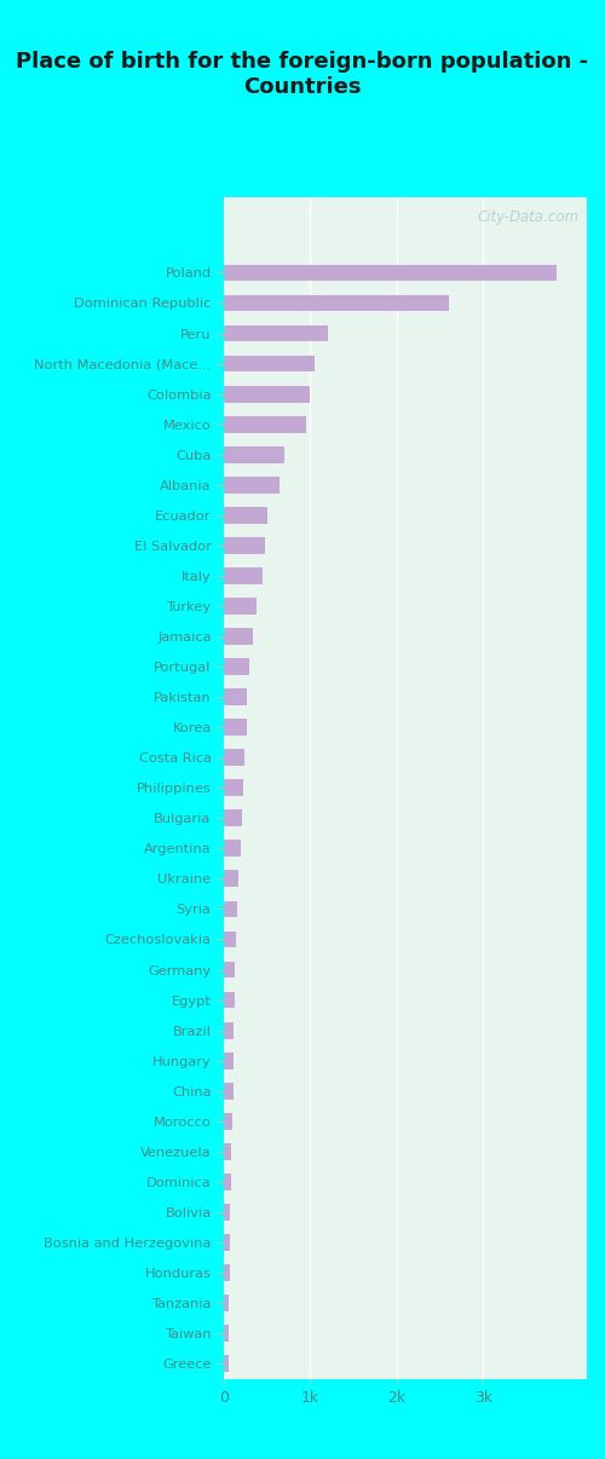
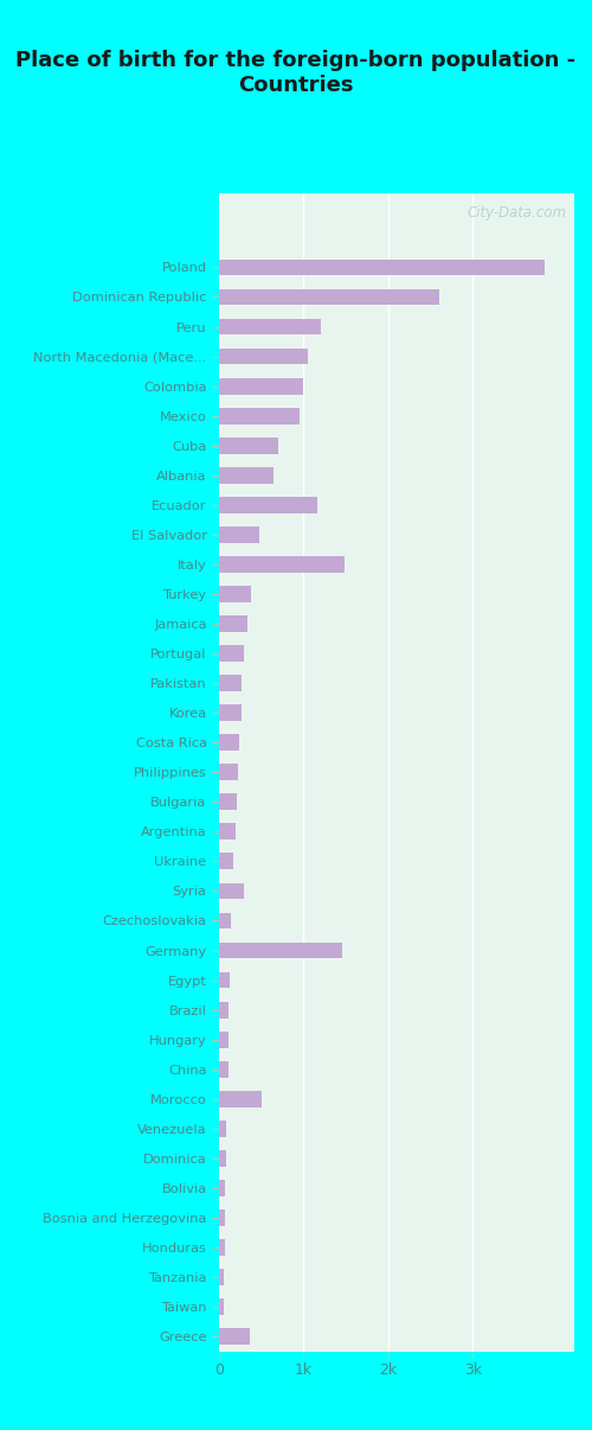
Ecuador: 0.50k -> 1.16k
Italy: 0.45k -> 1.48k
Syria: 0.16k -> 0.30k
Germany: 0.13k -> 1.46k
Morocco: 0.10k -> 0.50k
Greece: 0.05k -> 0.36k
